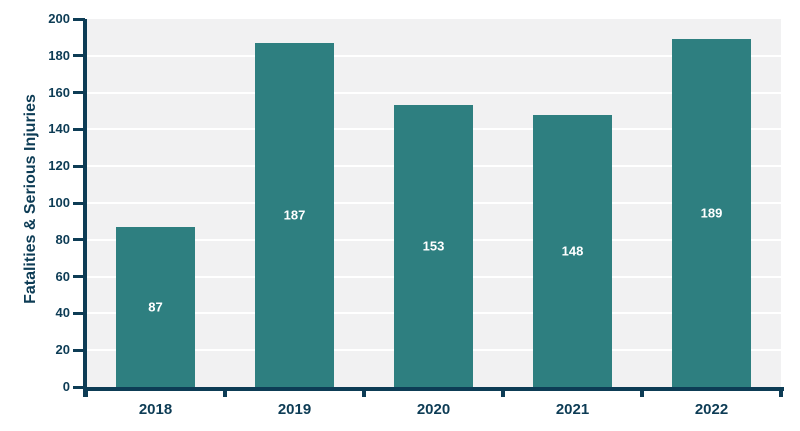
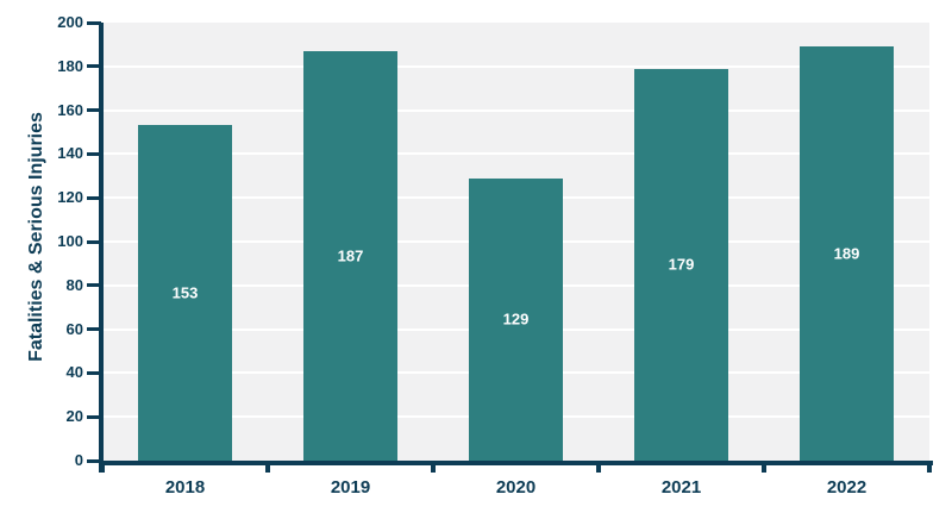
2018: 87 -> 153
2020: 153 -> 129
2021: 148 -> 179
